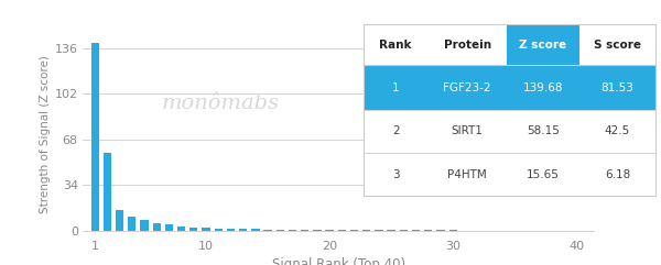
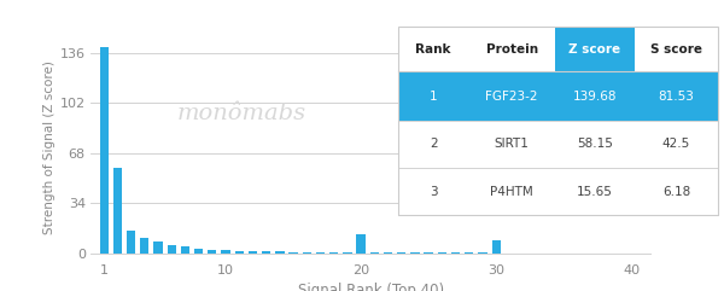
20: 0 -> 13
30: 0 -> 9
